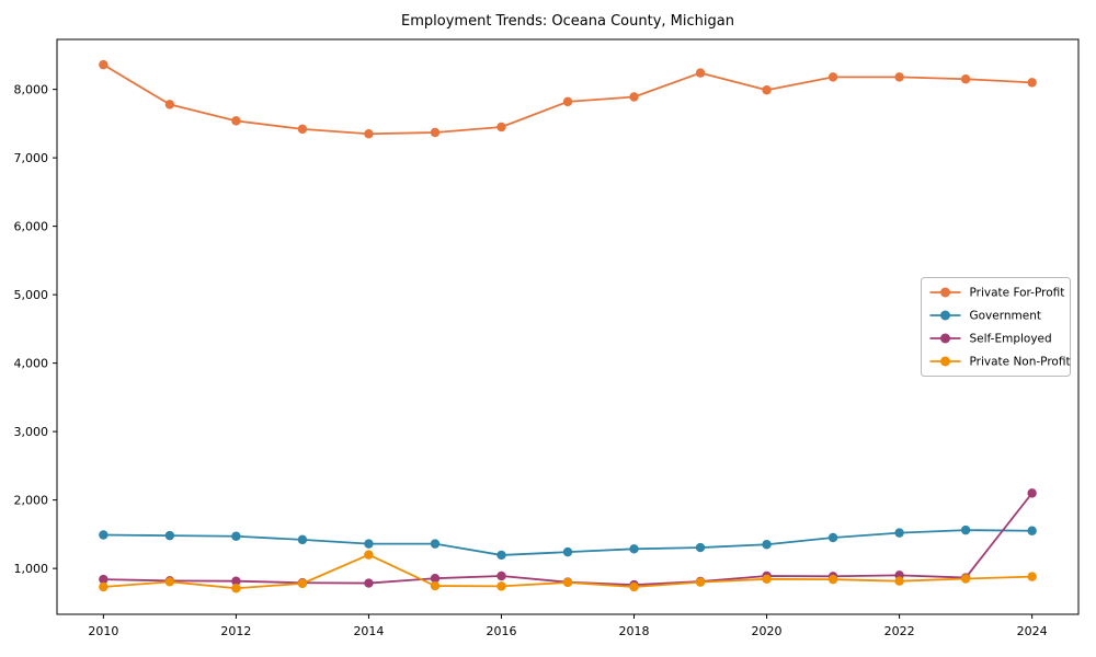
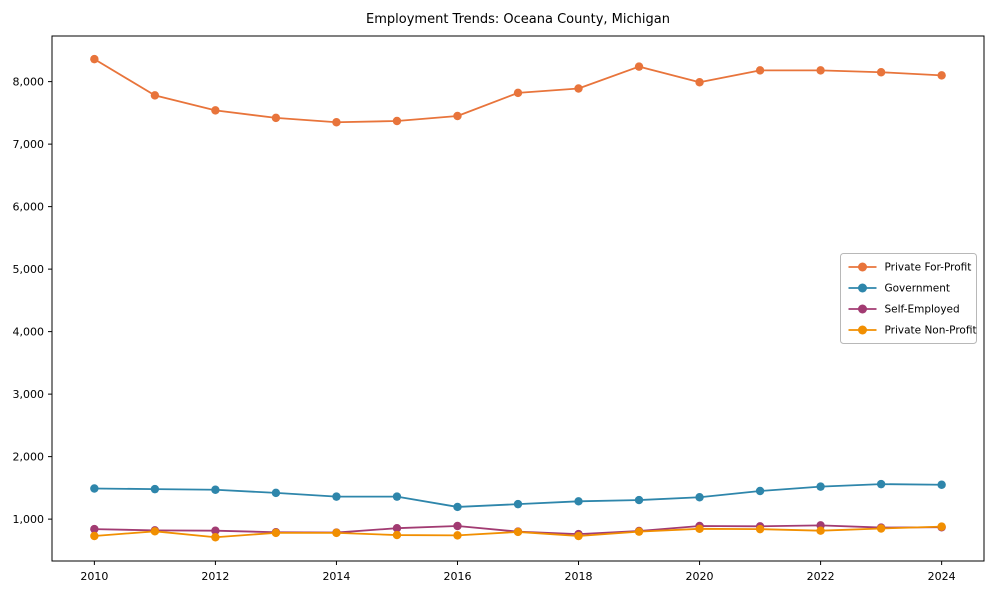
Private Non-Profit/2014: 1200 -> 800
Self-Employed/2024: 2100 -> 900
